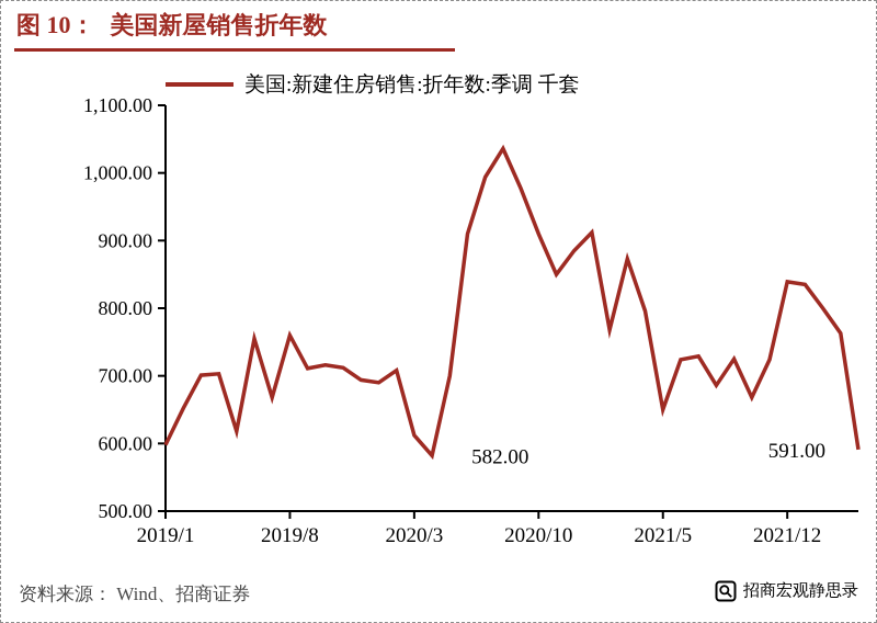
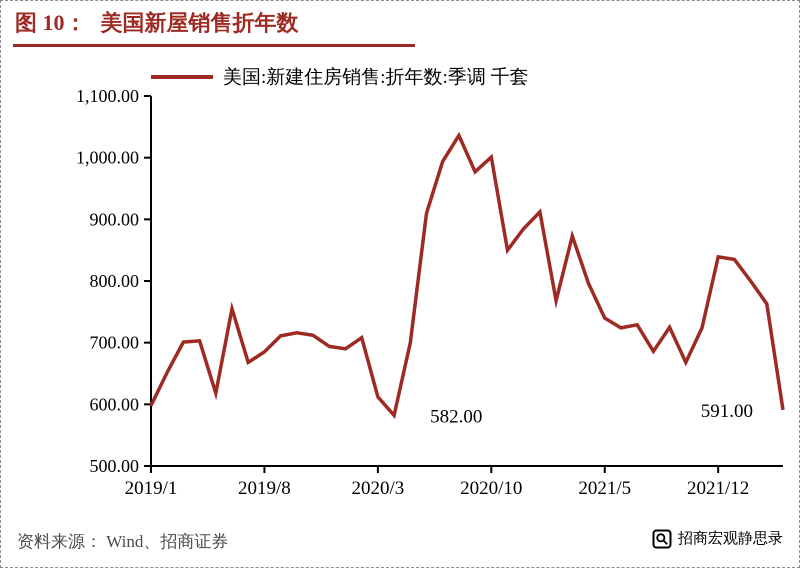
2019/8: 760 -> 680
2020/10: 910 -> 1000
2021/5: 650 -> 740
